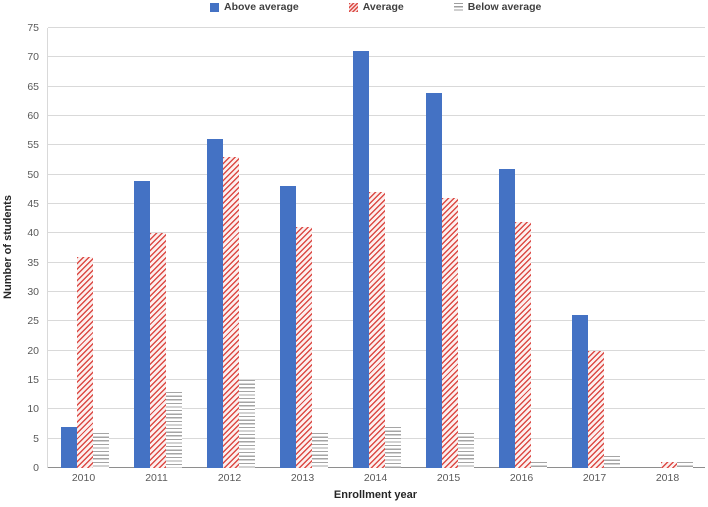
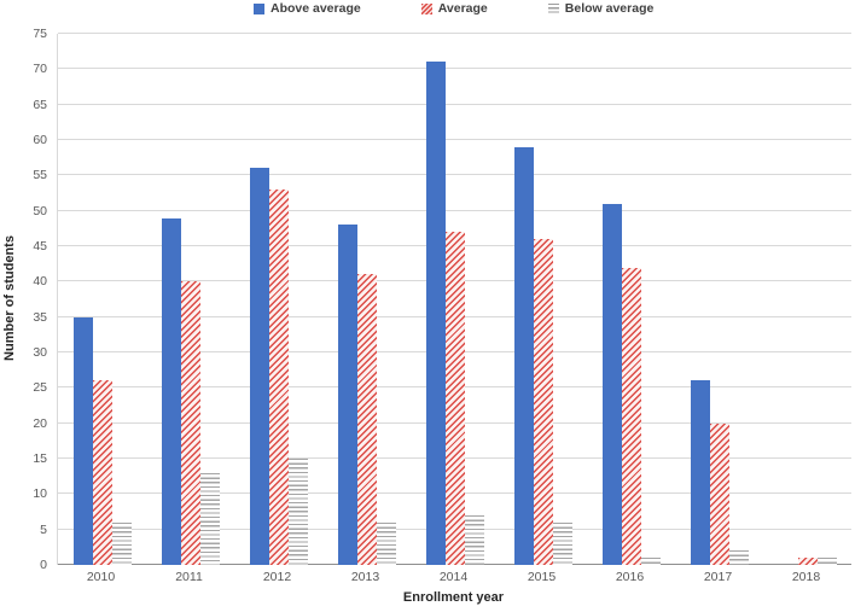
Above average/2010: 7 -> 35
Average/2010: 36 -> 26
Above average/2015: 64 -> 59
